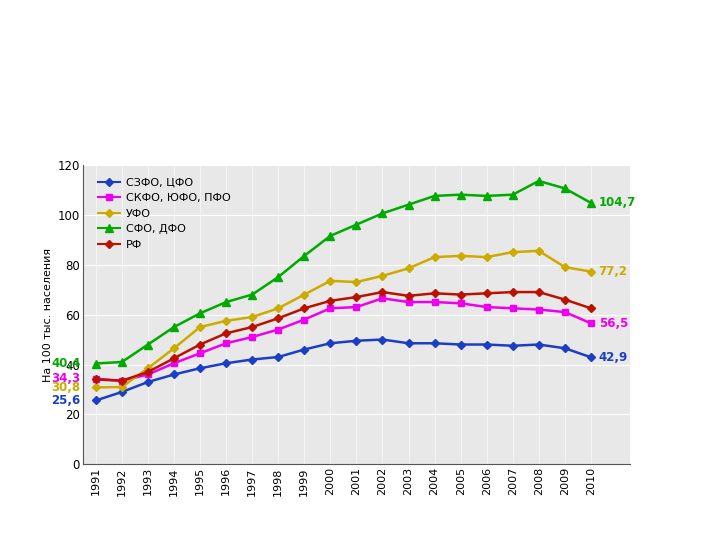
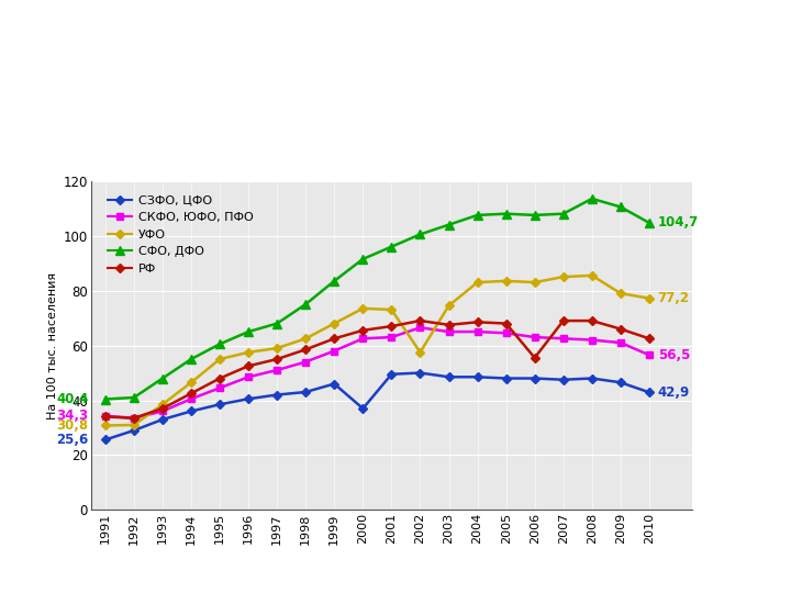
СЗФО, ЦФО/2000: 48.5 -> 37.0
УФО/2002: 75.5 -> 57.5
УФО/2003: 78.5 -> 74.5
РФ/2006: 68.5 -> 55.5
